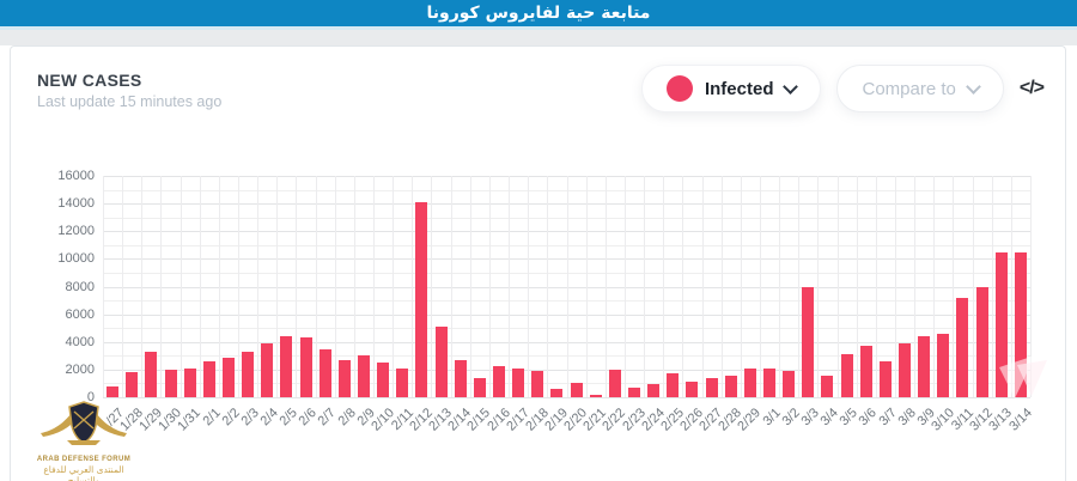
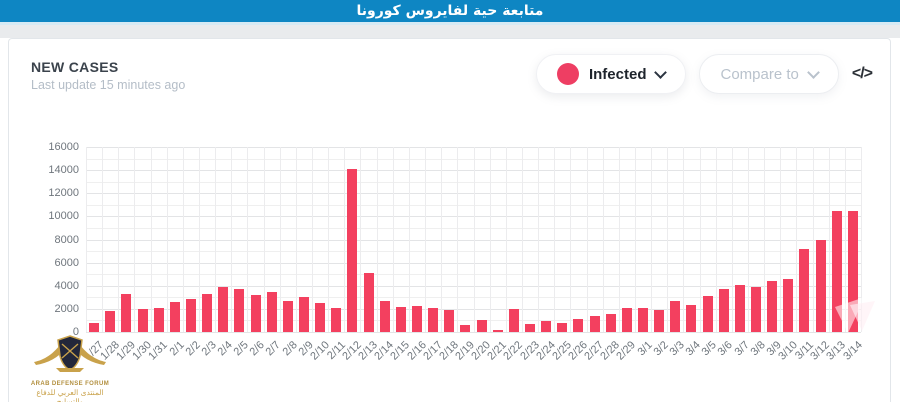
2/5: 4400 -> 3800
2/6: 4300 -> 3200
2/15: 1400 -> 2200
2/25: 1700 -> 800
3/3: 8000 -> 2600
3/4: 1600 -> 2400
3/7: 2600 -> 4000
